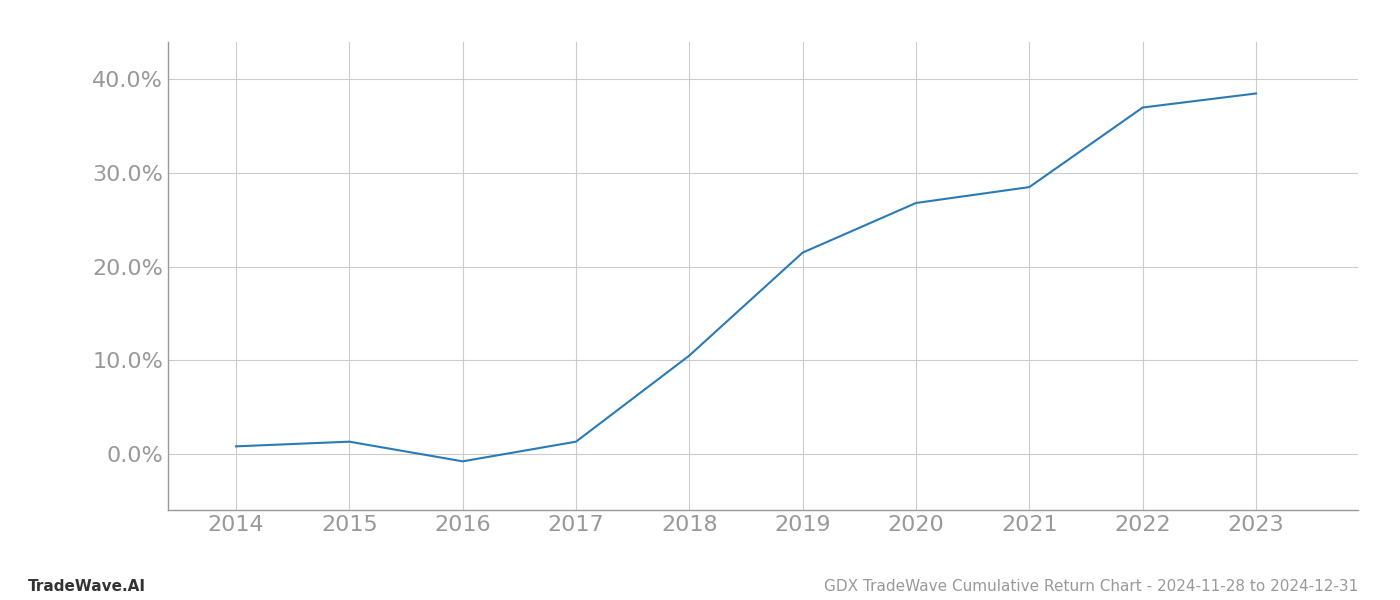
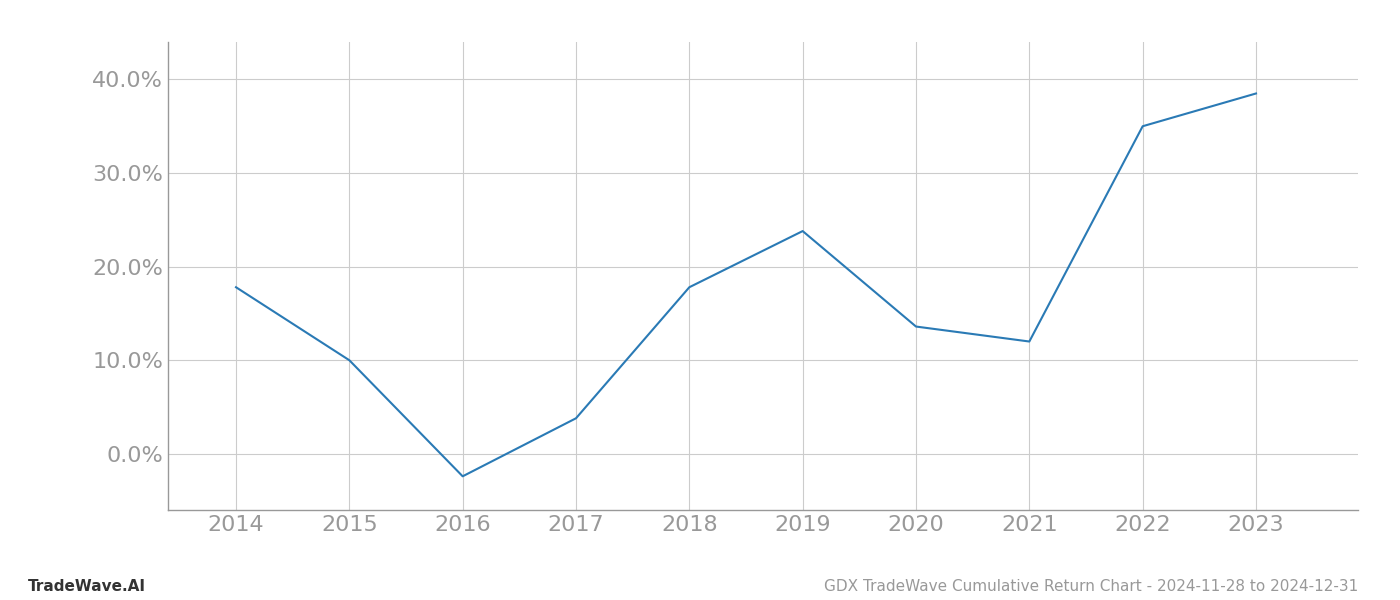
2014: 0.8% -> 17.8%
2015: 1.3% -> 10.0%
2016: -0.8% -> -2.4%
2017: 1.3% -> 3.8%
2018: 10.5% -> 17.8%
2019: 21.5% -> 23.8%
2020: 26.8% -> 13.6%
2021: 28.5% -> 12.0%
2022: 37.0% -> 35.0%
